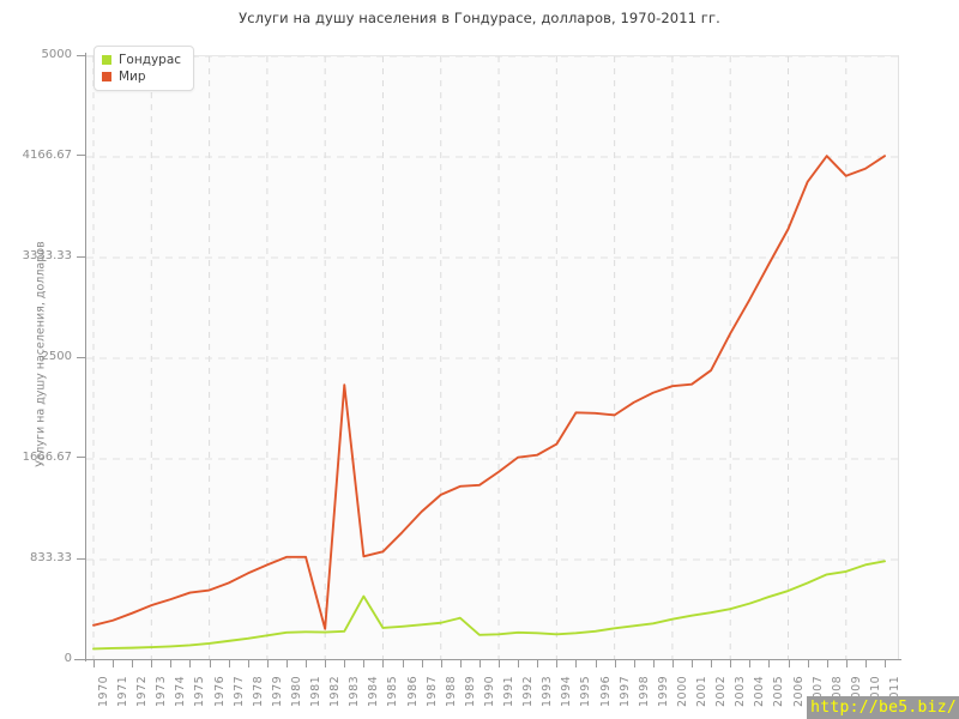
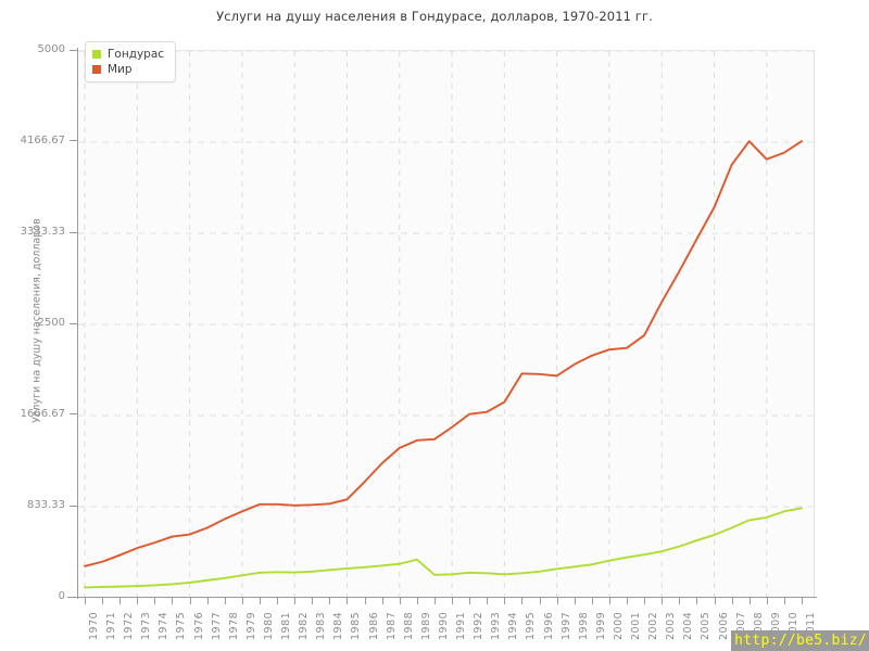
Мир/1982: 260 -> 840
Мир/1983: 2280 -> 850
Гондурас/1984: 530 -> 260
